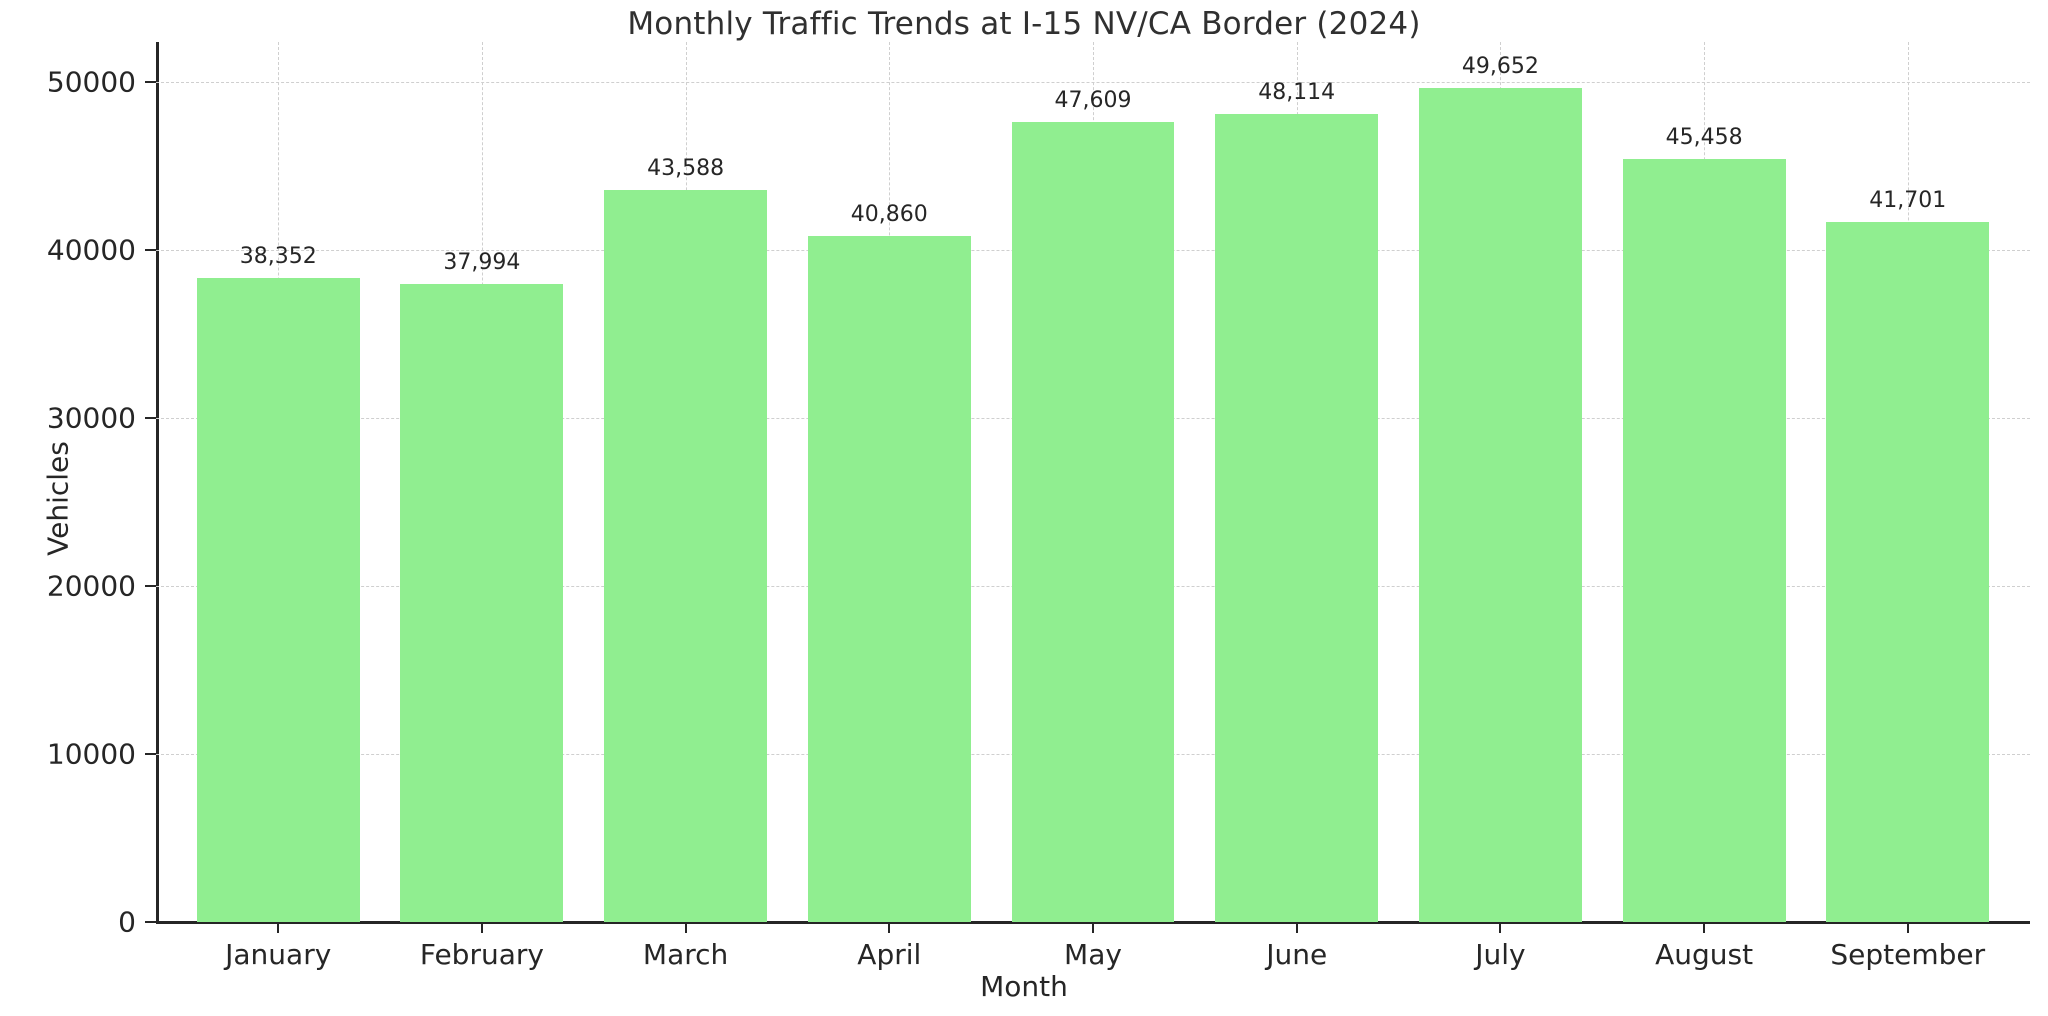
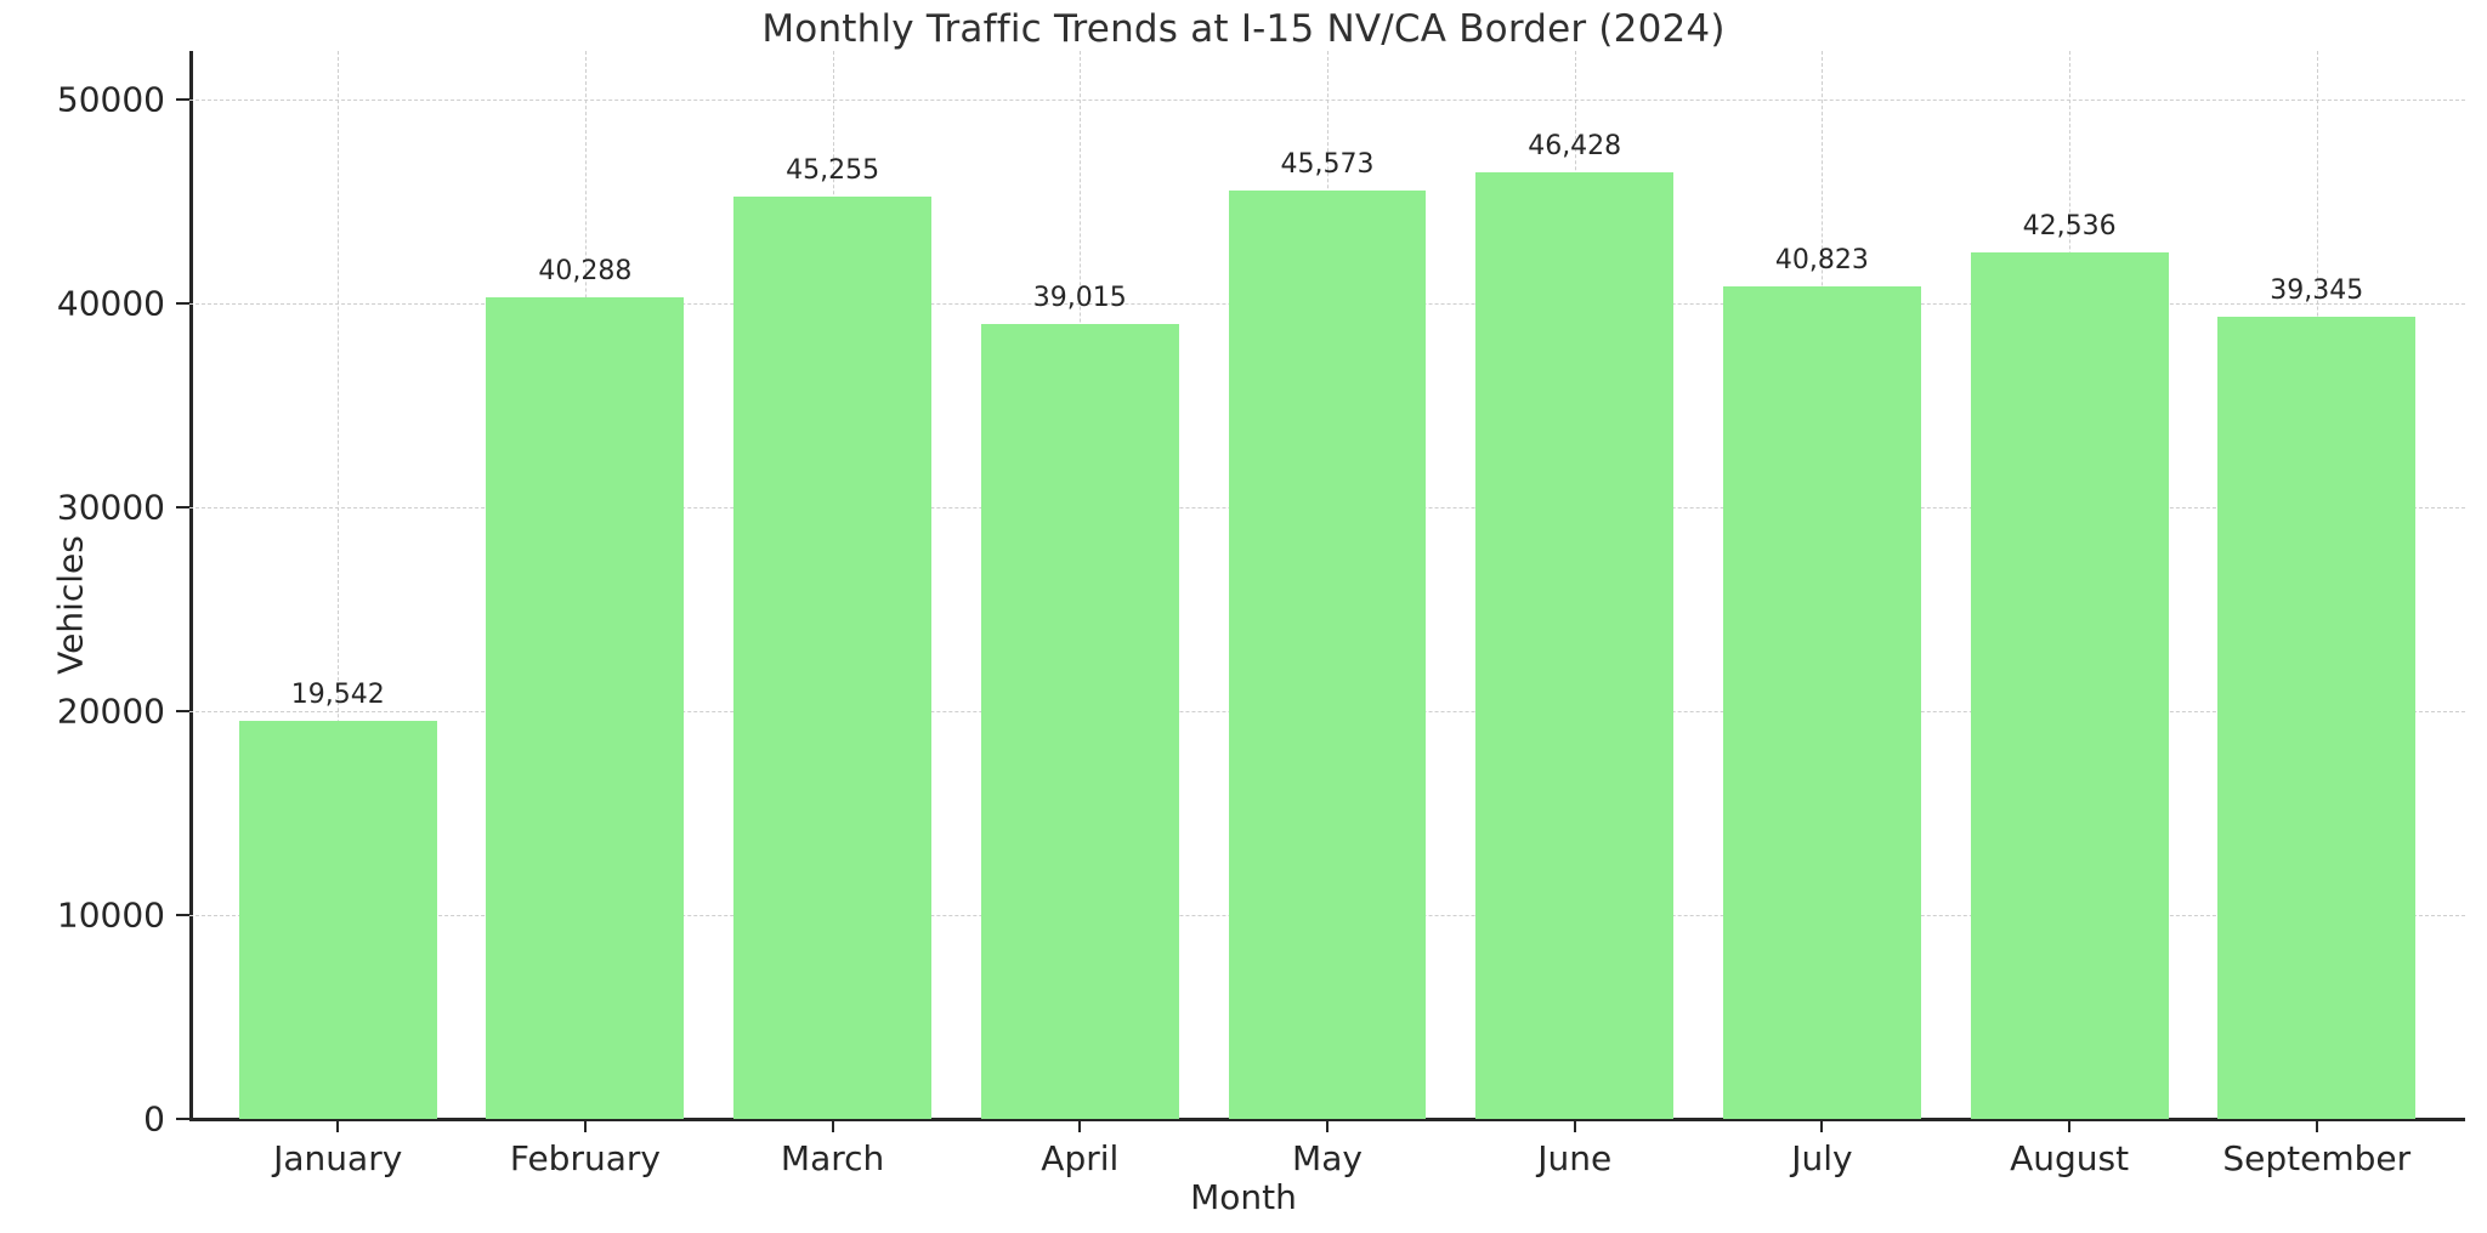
January: 38,352 -> 19,542
February: 37,994 -> 40,288
March: 43,588 -> 45,255
April: 40,860 -> 39,015
May: 47,609 -> 45,573
June: 48,114 -> 46,428
July: 49,652 -> 40,823
August: 45,458 -> 42,536
September: 41,701 -> 39,345
